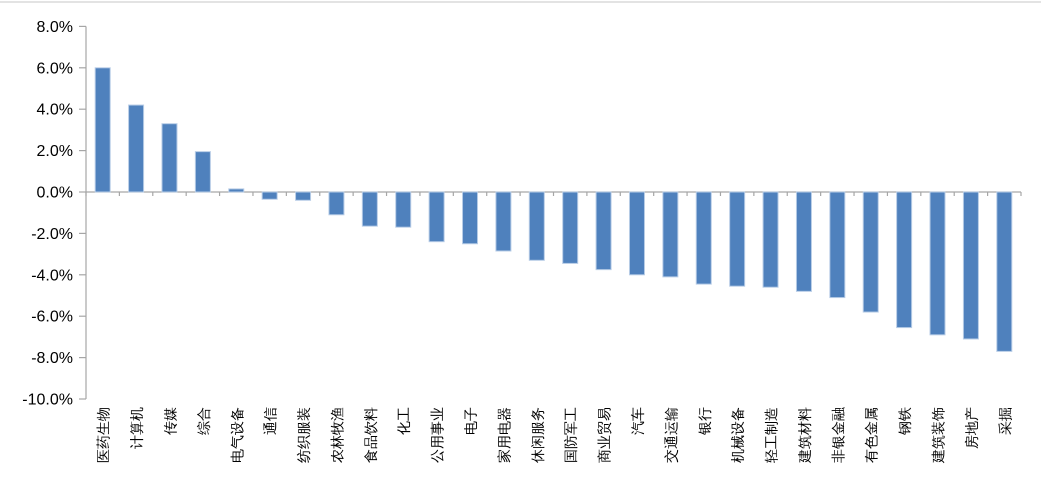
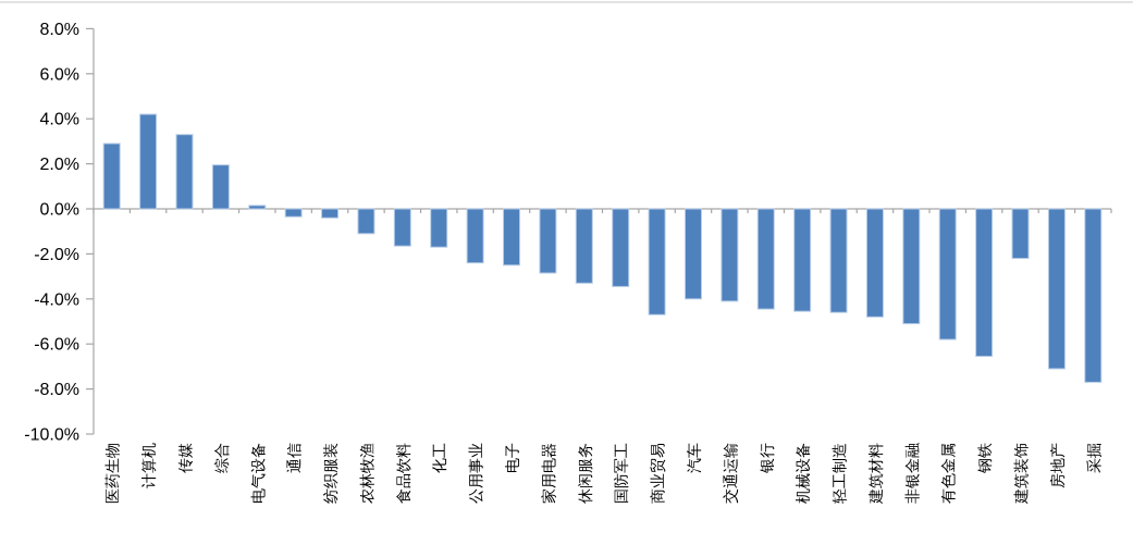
医药生物: 6.0% -> 2.9%
商业贸易: -3.8% -> -4.7%
建筑装饰: -6.9% -> -2.2%
